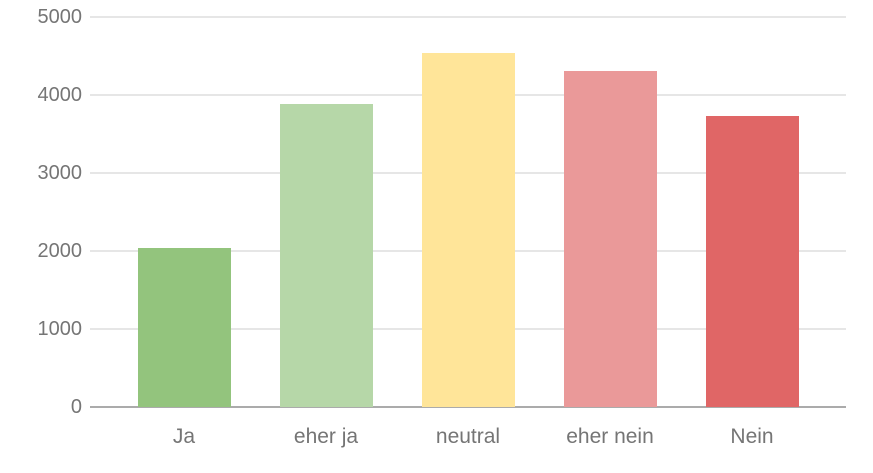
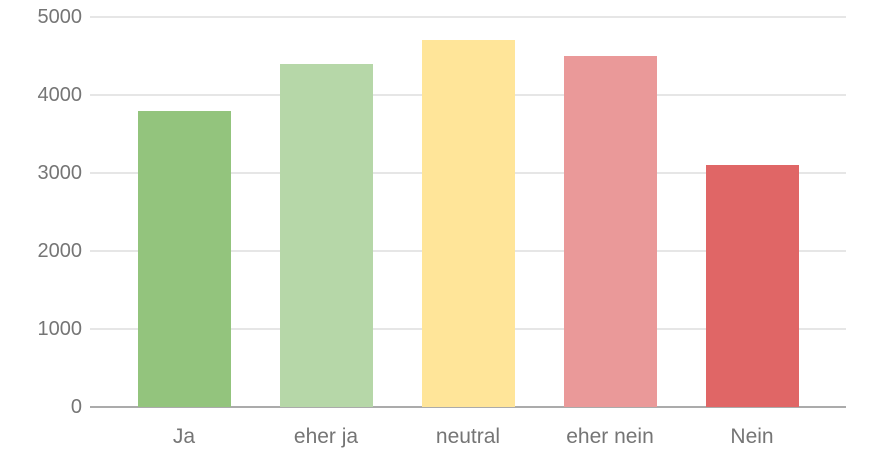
Ja: 2000 -> 3800
eher ja: 3900 -> 4400
neutral: 4500 -> 4700
eher nein: 4300 -> 4500
Nein: 3700 -> 3100
